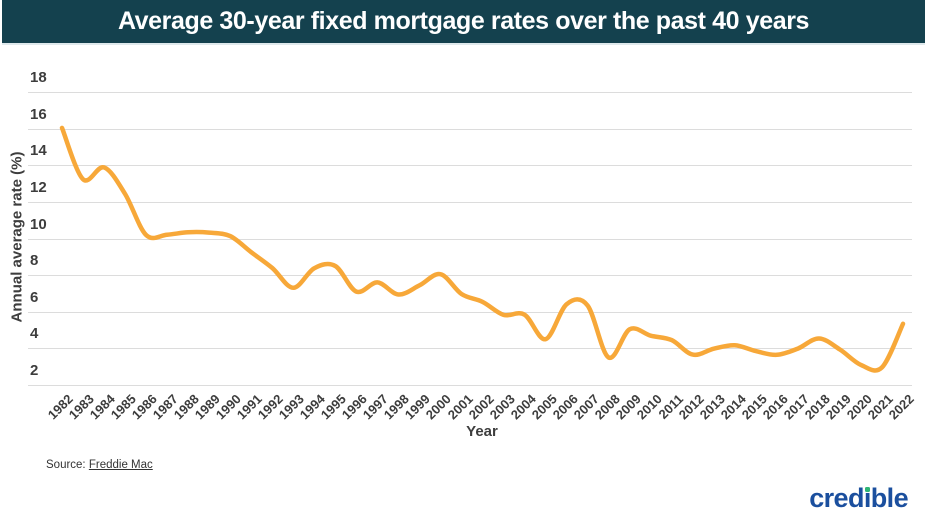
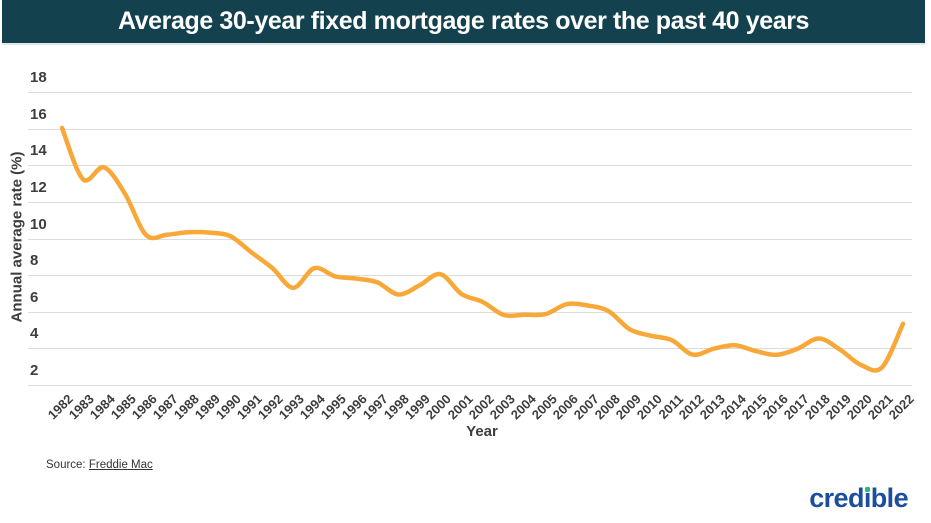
1995: 8.5 -> 7.9
1996: 7.1 -> 7.8
2005: 4.5 -> 5.9
2008: 3.5 -> 6.0
